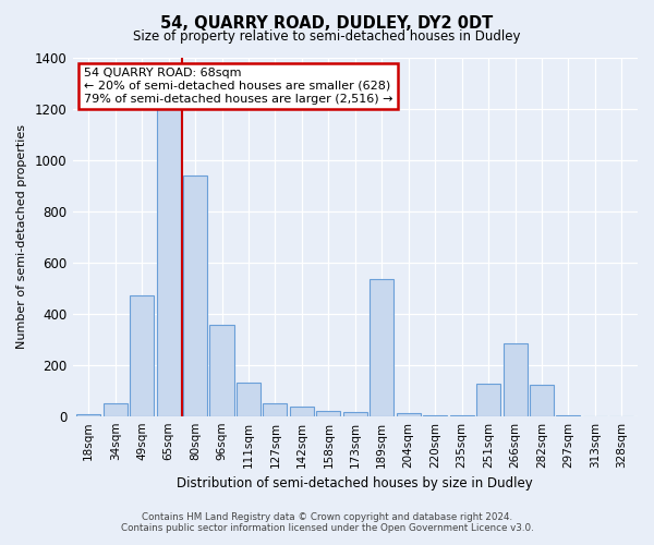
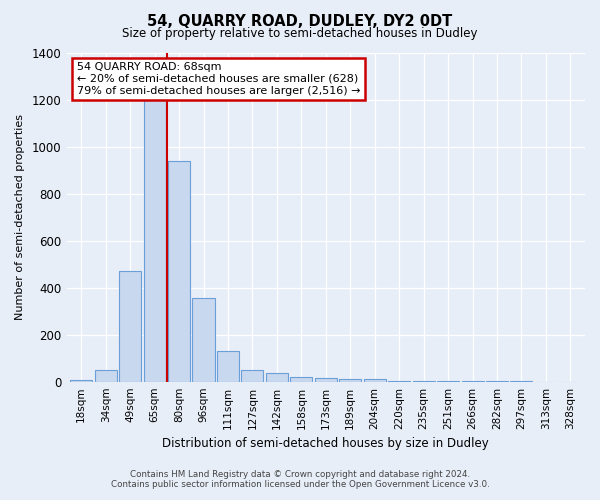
189sqm: 535 -> 12
251sqm: 125 -> 3
266sqm: 285 -> 2
282sqm: 120 -> 2
